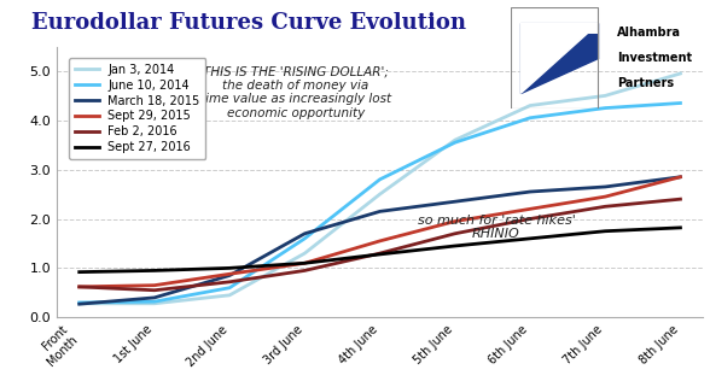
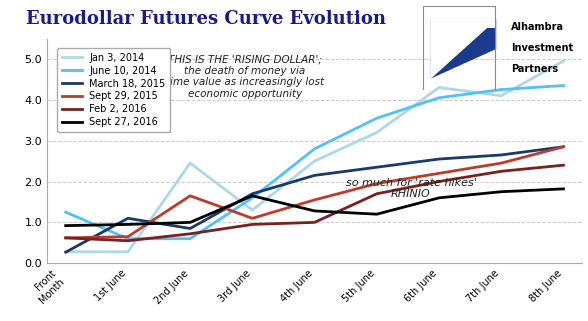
June 10, 2014/Front Month: 0.30 -> 1.25
June 10, 2014/1st June: 0.32 -> 0.60
March 18, 2015/1st June: 0.40 -> 1.10
Jan 3, 2014/2nd June: 0.45 -> 2.45
Sept 29, 2015/2nd June: 0.88 -> 1.65
Sept 27, 2016/3rd June: 1.10 -> 1.65
Feb 2, 2016/4th June: 1.30 -> 1.00
Jan 3, 2014/5th June: 3.60 -> 3.20
Sept 27, 2016/5th June: 1.45 -> 1.20
Jan 3, 2014/7th June: 4.50 -> 4.10
